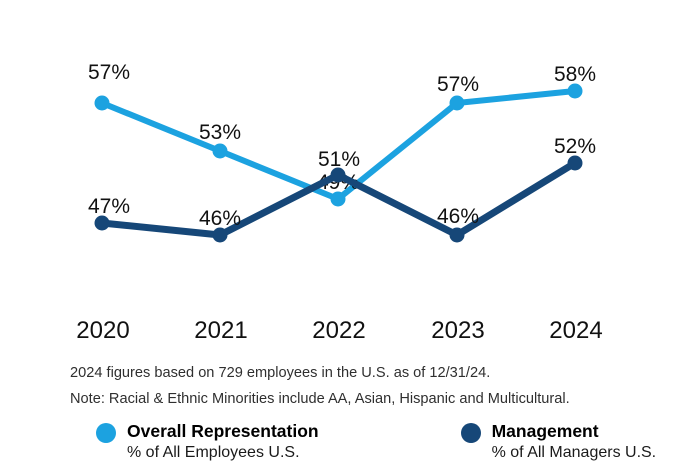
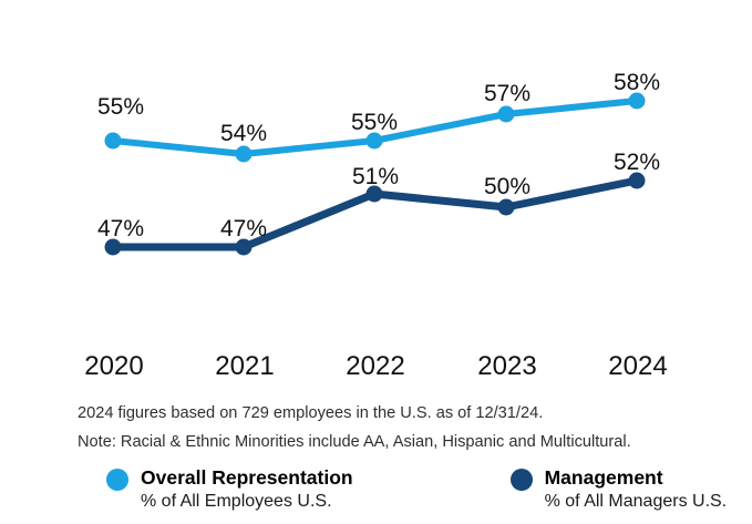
Overall Representation/2020: 57% -> 55%
Overall Representation/2021: 53% -> 54%
Management/2021: 46% -> 47%
Overall Representation/2022: 49% -> 55%
Management/2023: 46% -> 50%
